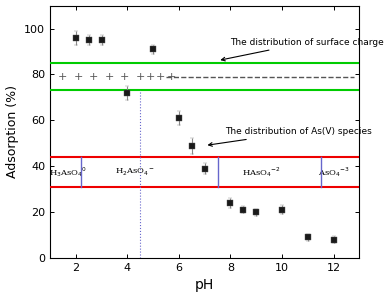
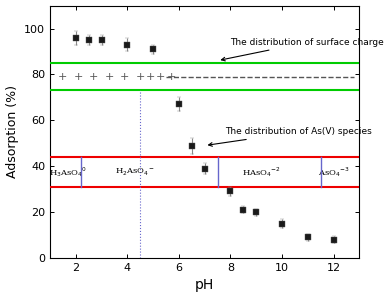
4: 72 -> 93
6: 61 -> 67
8: 24 -> 29
10: 21 -> 15
